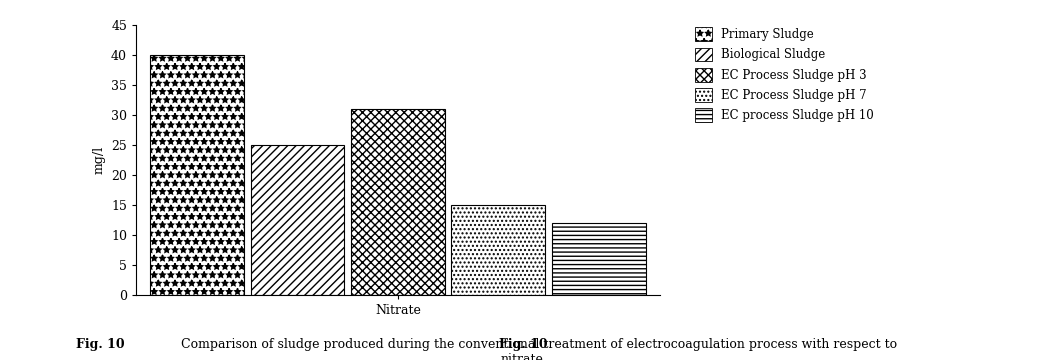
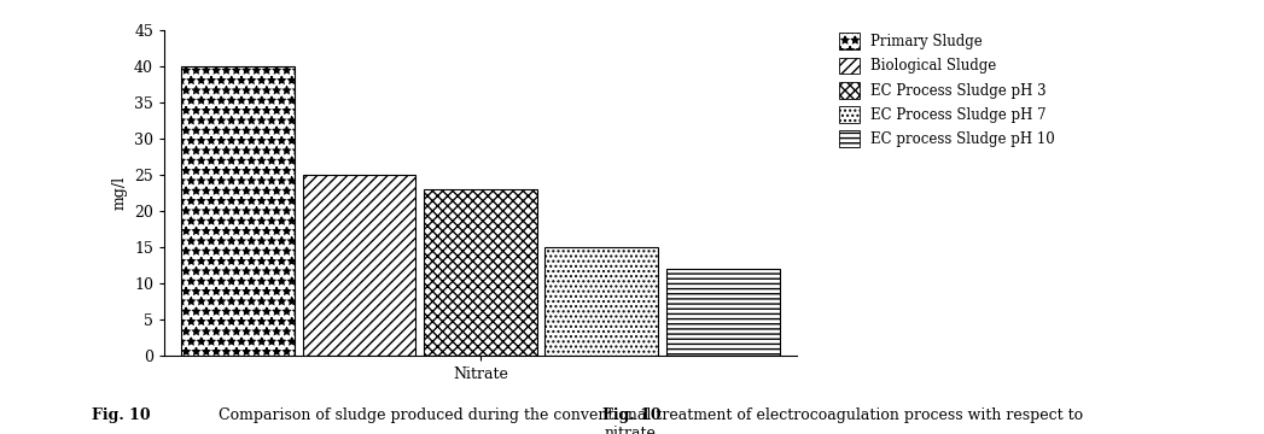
Nitrate: 31 -> 23
